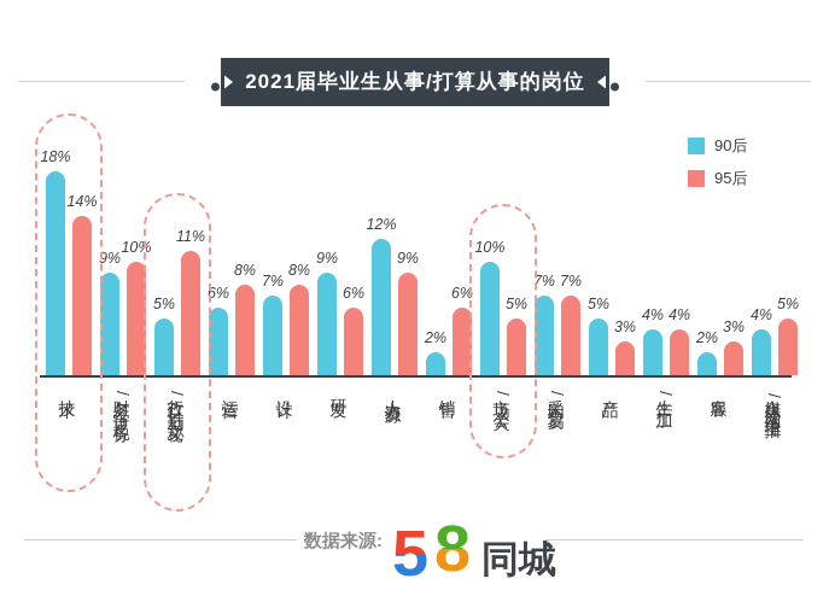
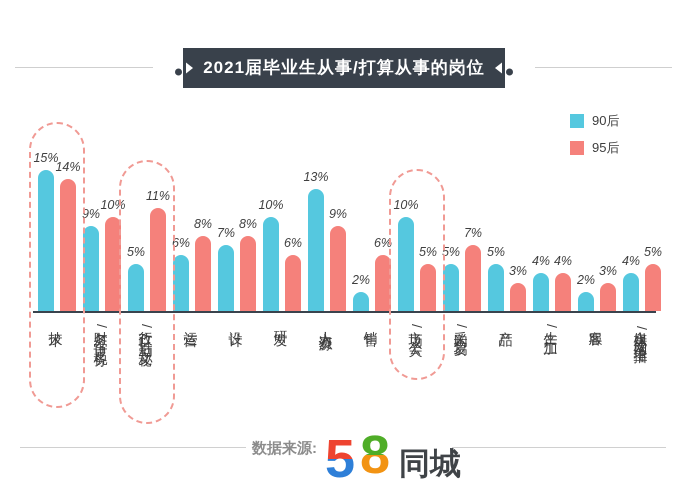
90后/技术: 18% -> 15%
90后/研发: 9% -> 10%
90后/人力资源: 12% -> 13%
90后/采购/贸易: 7% -> 5%
